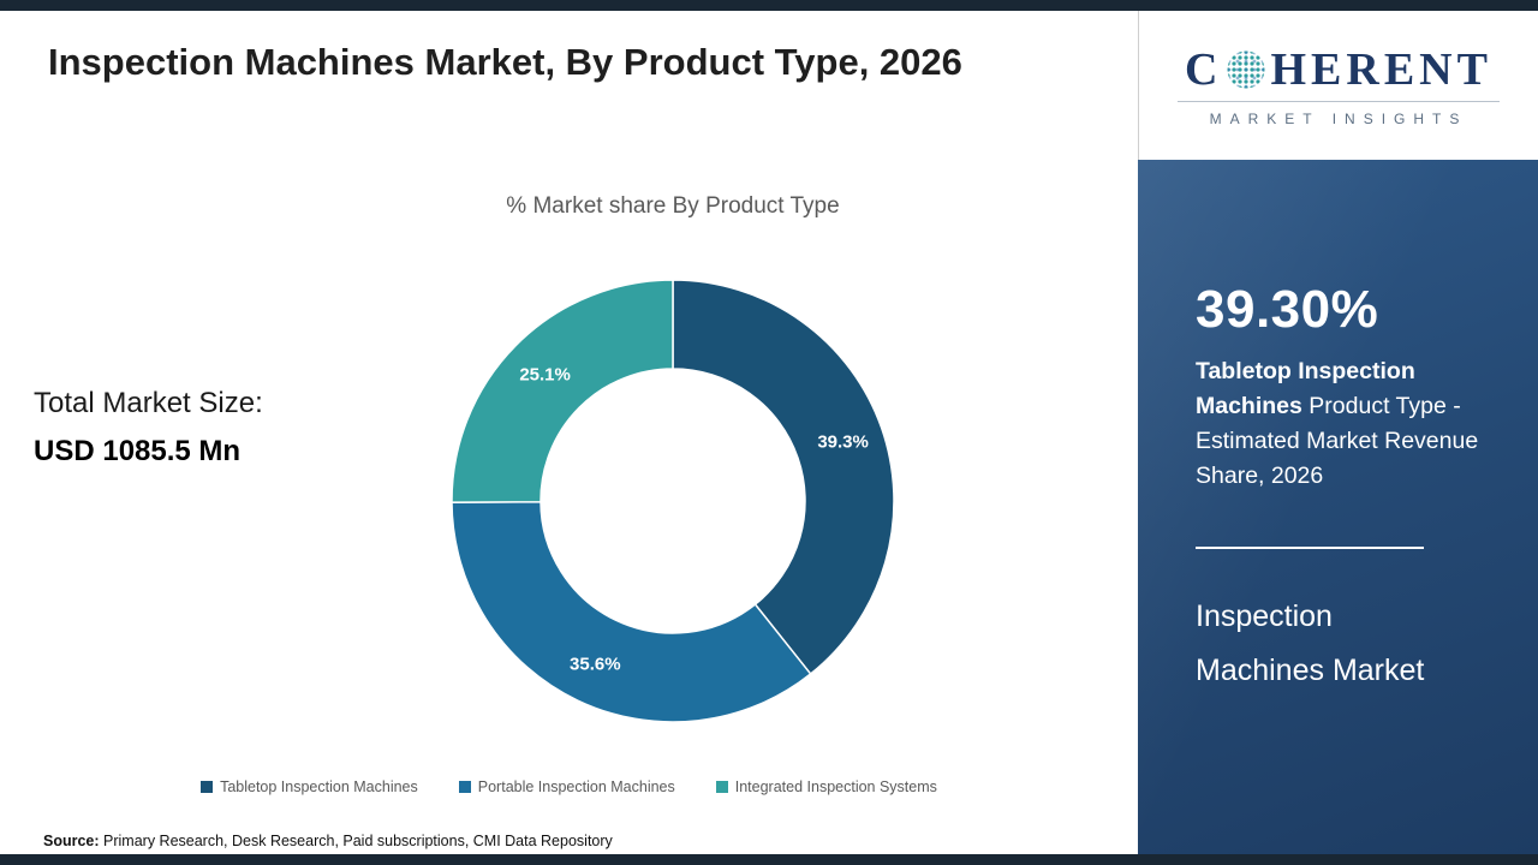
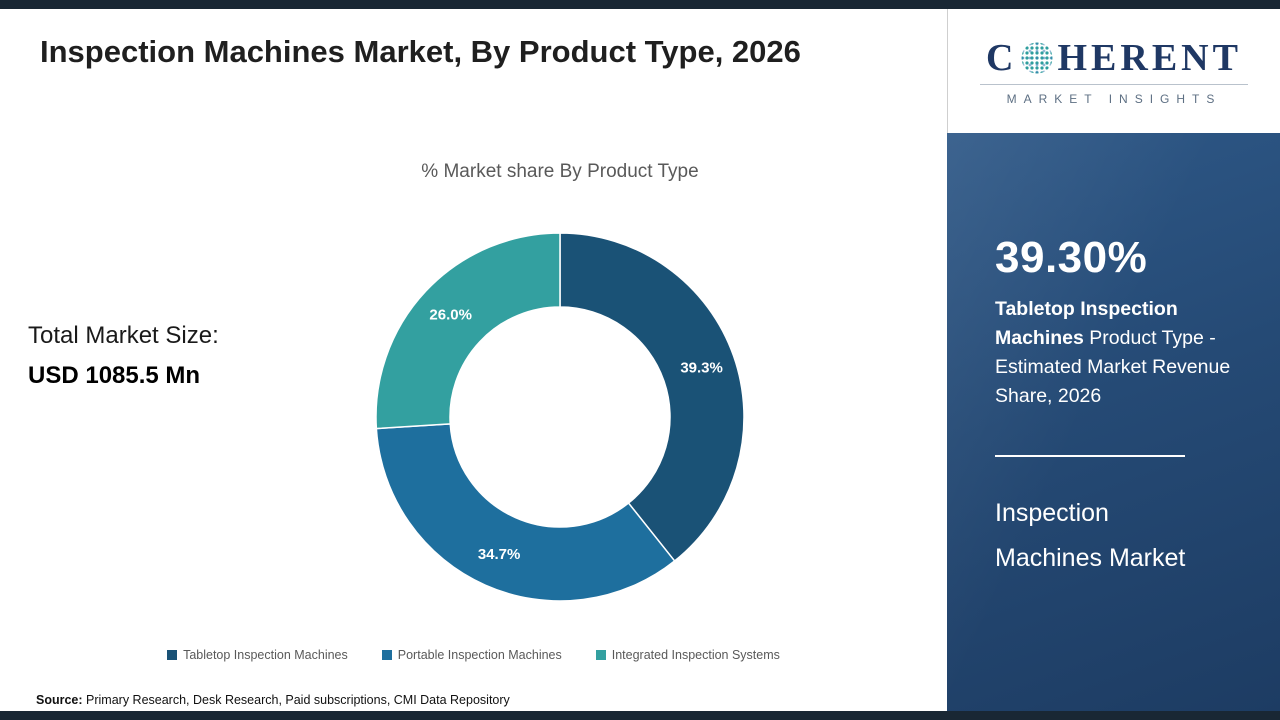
Portable Inspection Machines: 35.6% -> 34.7%
Integrated Inspection Systems: 25.1% -> 26.0%
